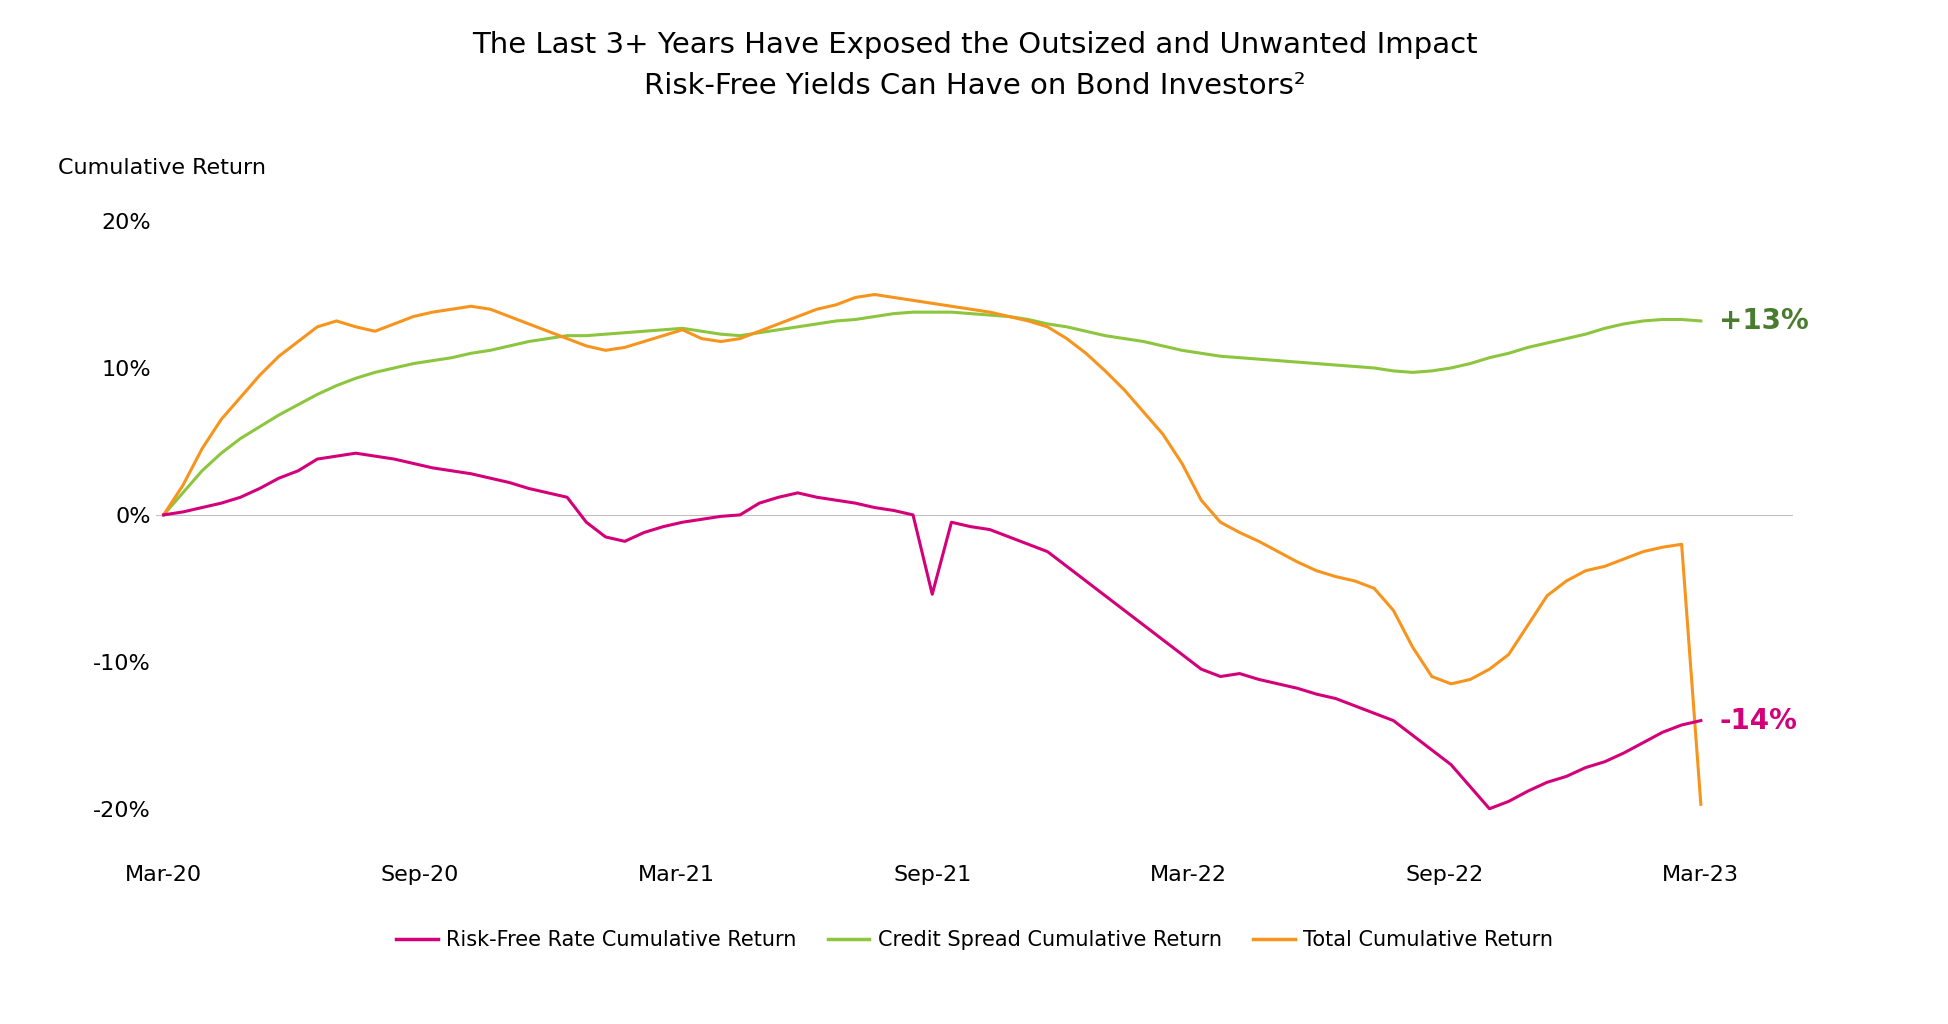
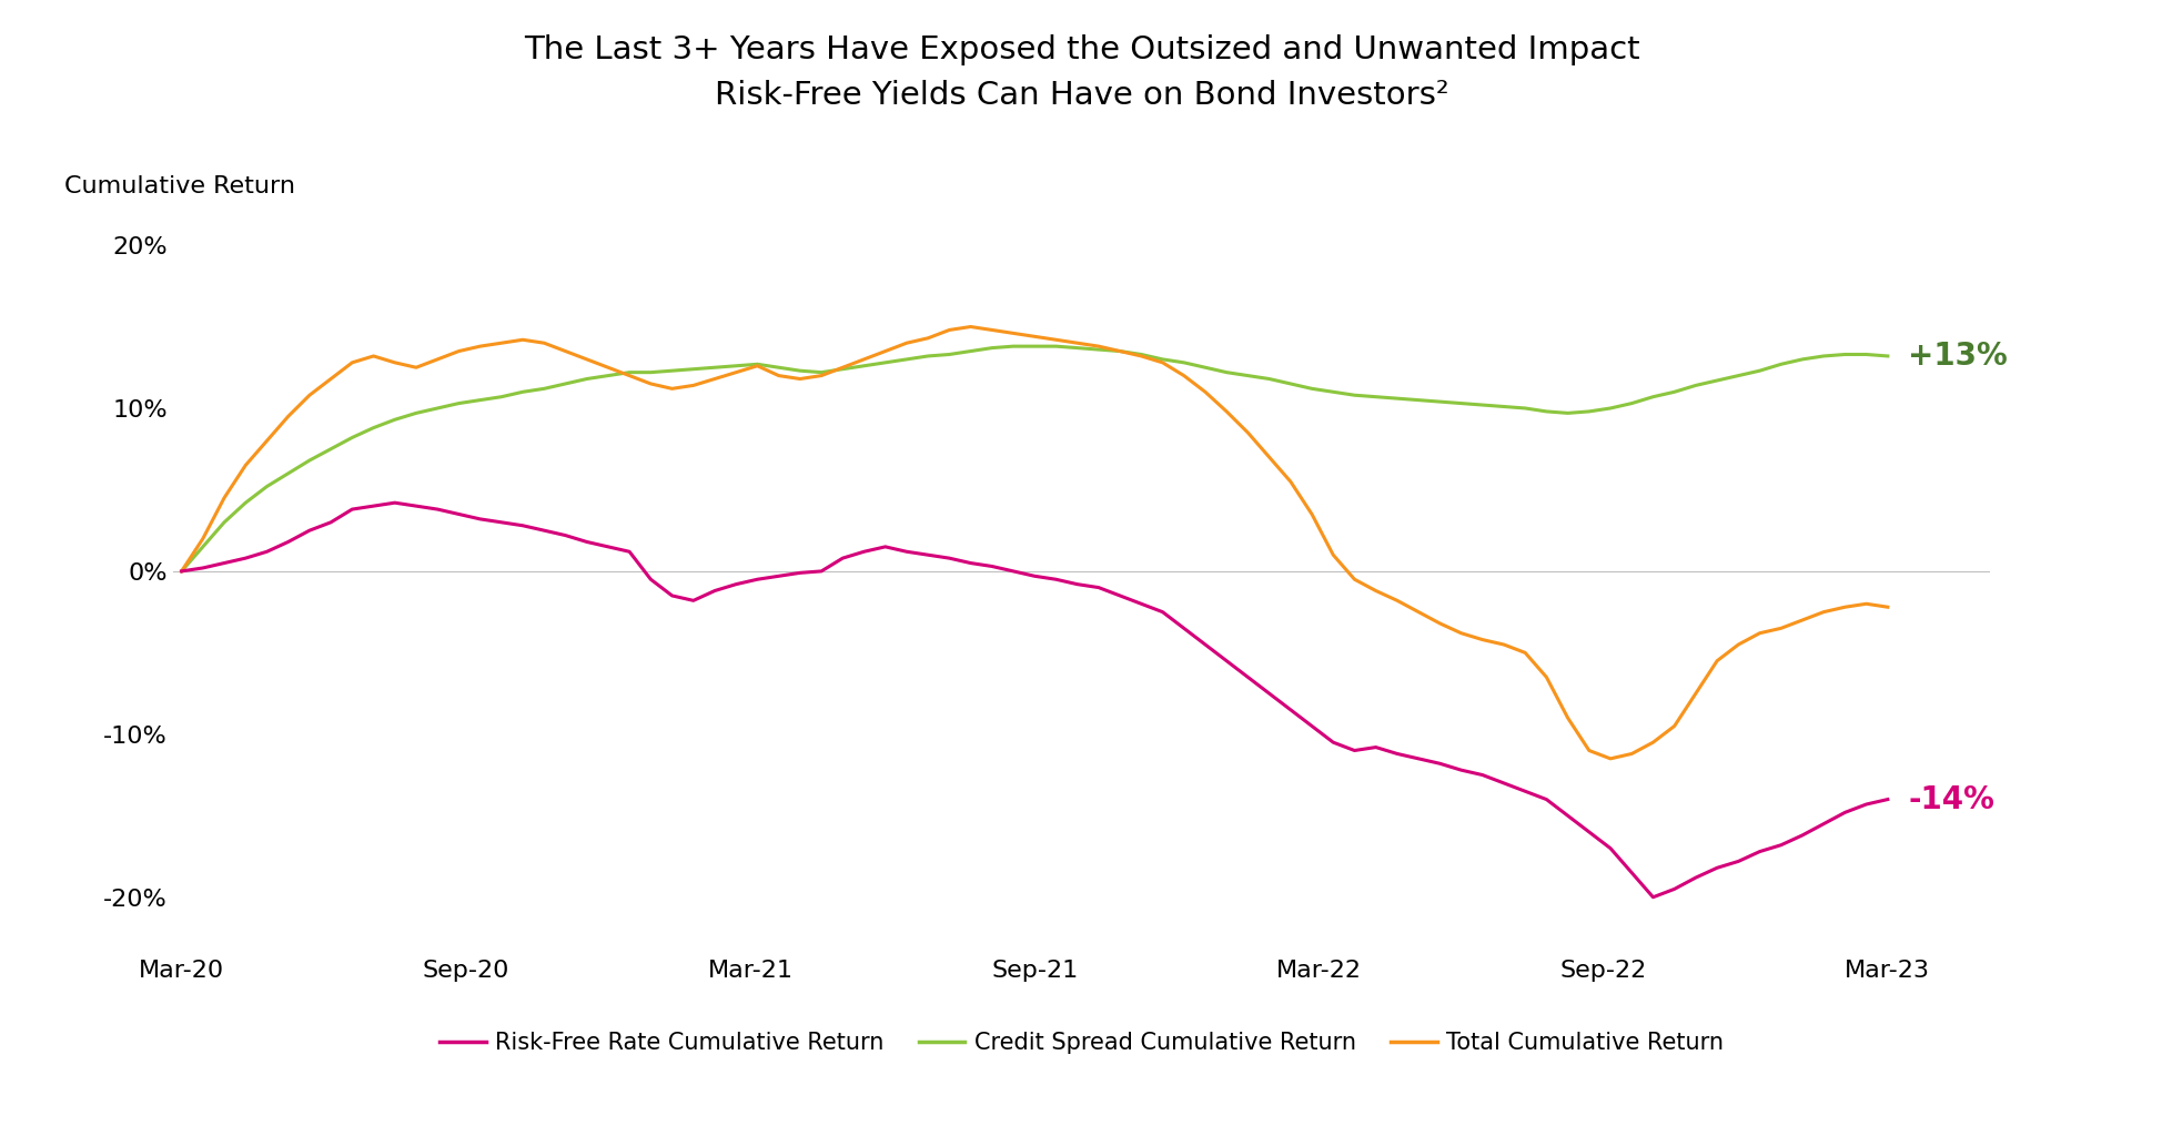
Risk-Free Rate Cumulative Return/Sep-21: -5.4% -> -0.3%
Total Cumulative Return/Mar-23: -19.7% -> -2.2%
